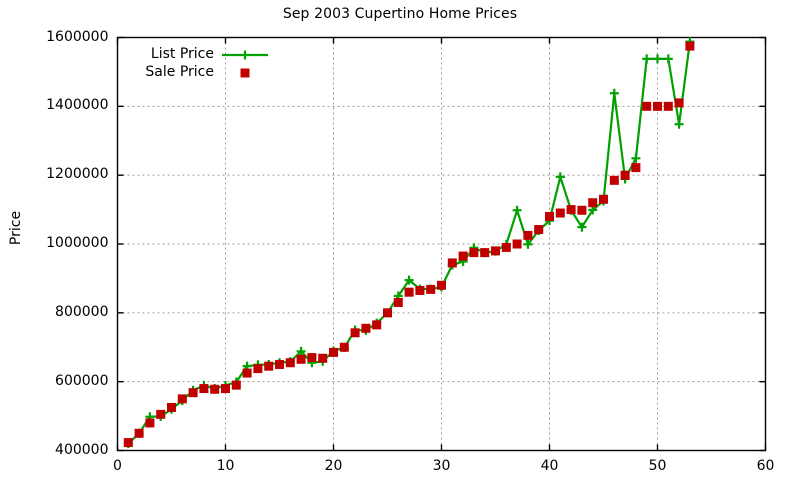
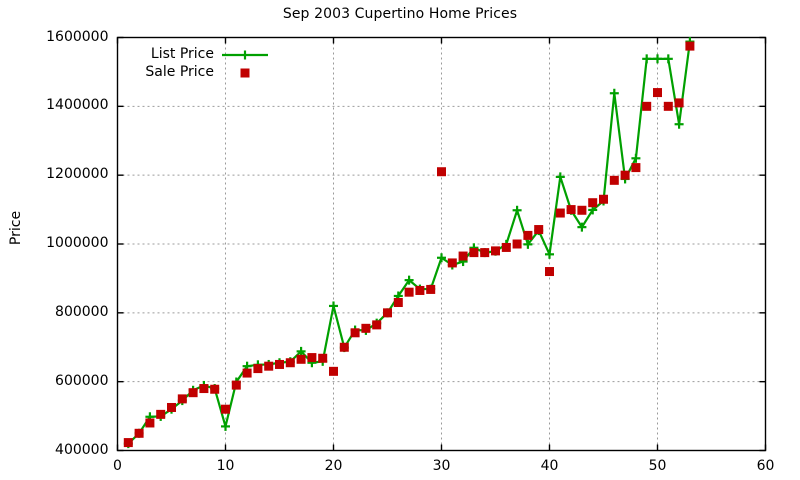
List Price/10: 590000 -> 470000
Sale Price/10: 580000 -> 520000
List Price/20: 690000 -> 820000
Sale Price/20: 680000 -> 630000
List Price/30: 880000 -> 960000
Sale Price/30: 880000 -> 1210000
List Price/40: 1070000 -> 970000
Sale Price/40: 1080000 -> 920000
Sale Price/50: 1400000 -> 1440000
